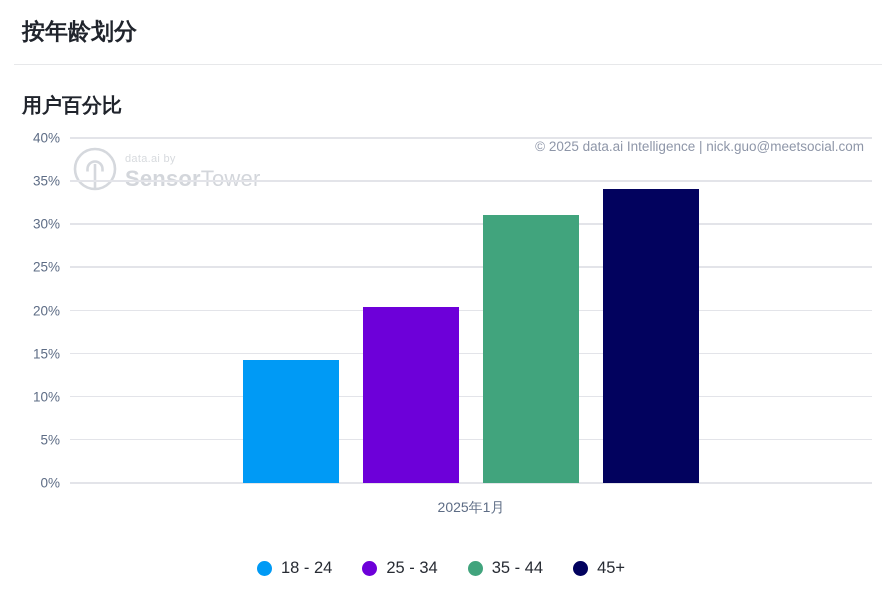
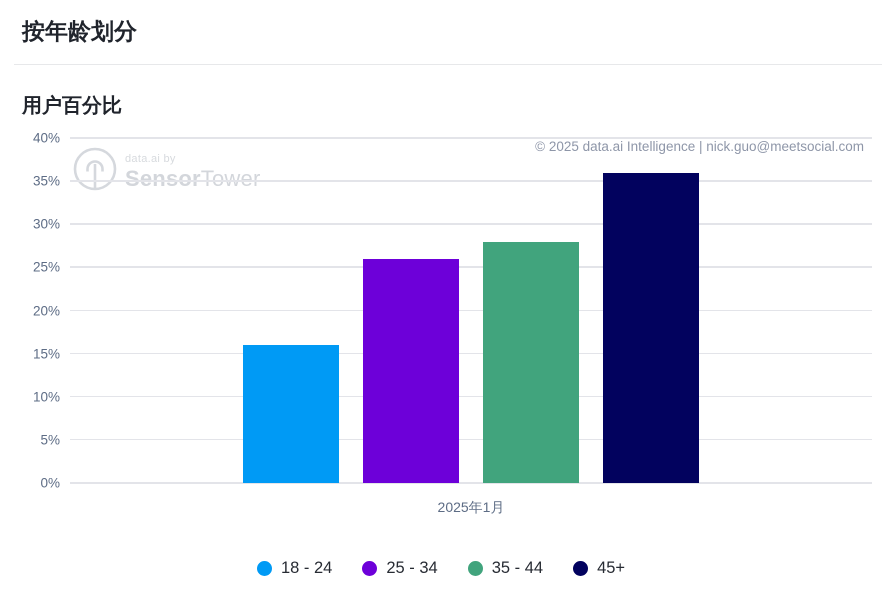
18 - 24: 14% -> 16%
25 - 34: 20% -> 26%
35 - 44: 31% -> 28%
45+: 34% -> 36%
